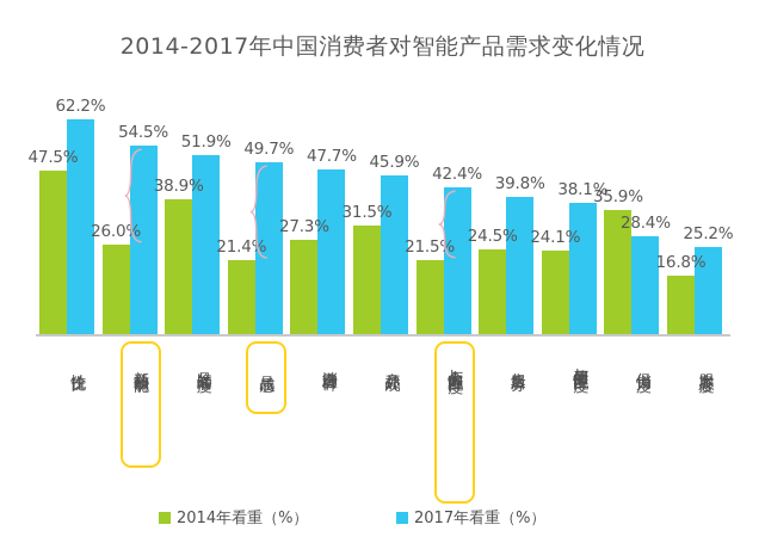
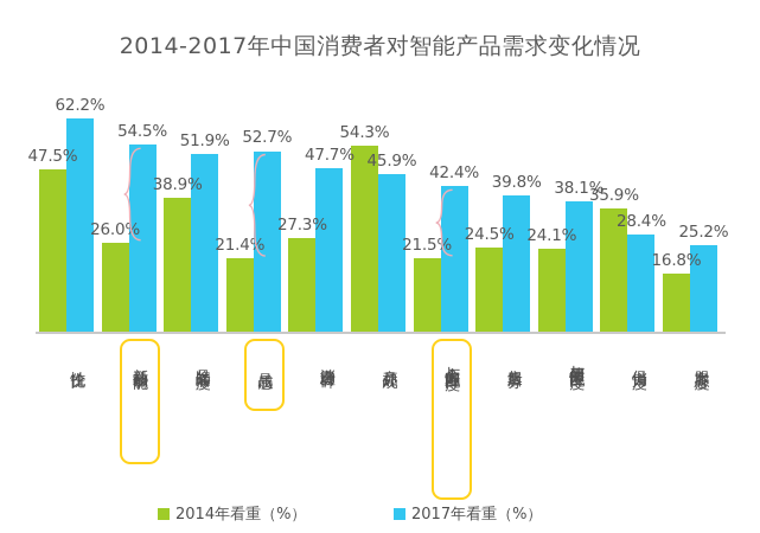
2017年看重（%）/品质感: 49.7% -> 52.7%
2014年看重（%）/产品外观: 31.5% -> 54.3%
